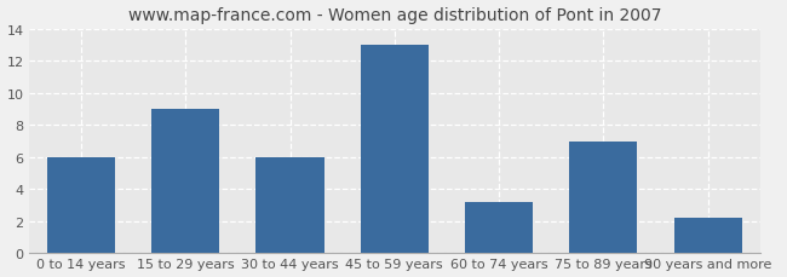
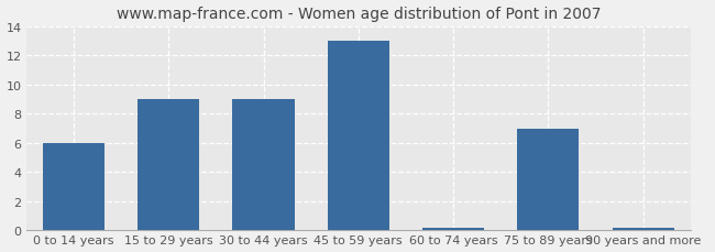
30 to 44 years: 6.0 -> 9.0
60 to 74 years: 3.2 -> 0.1
90 years and more: 2.2 -> 0.1
